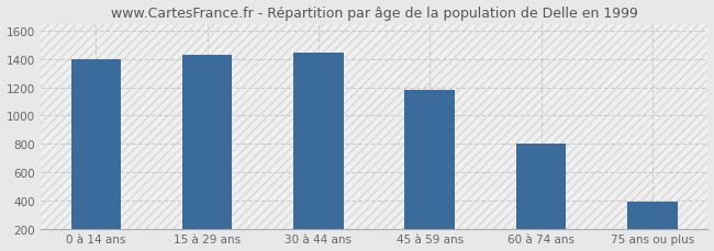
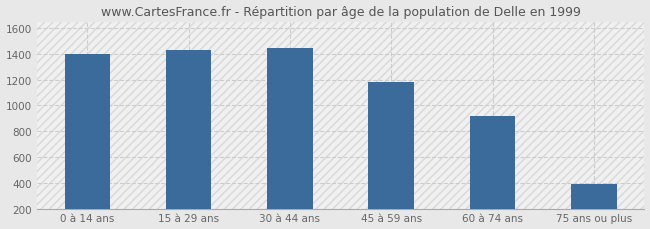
60 à 74 ans: 800 -> 920
